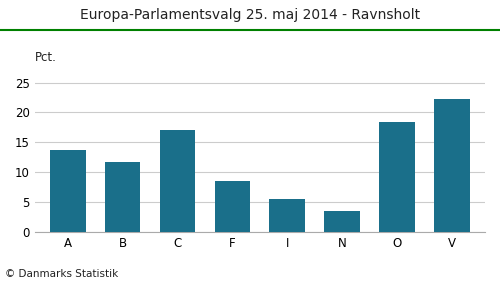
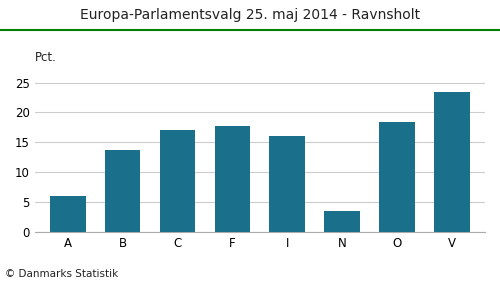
A: 13.7 -> 6.0
B: 11.7 -> 13.8
F: 8.5 -> 17.8
I: 5.5 -> 16.0
V: 22.2 -> 23.4
